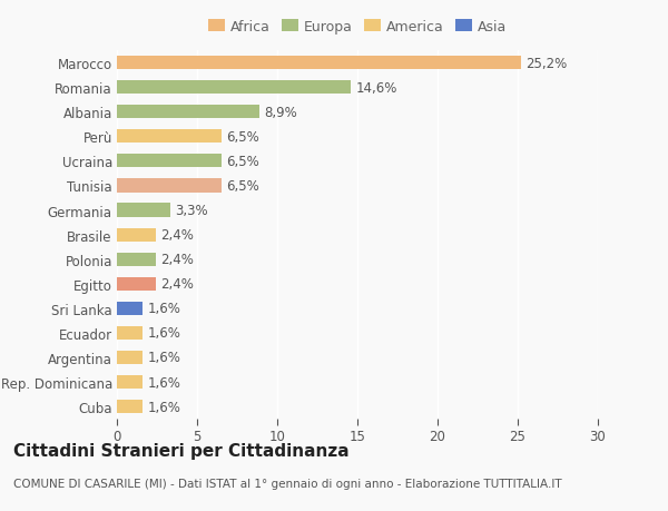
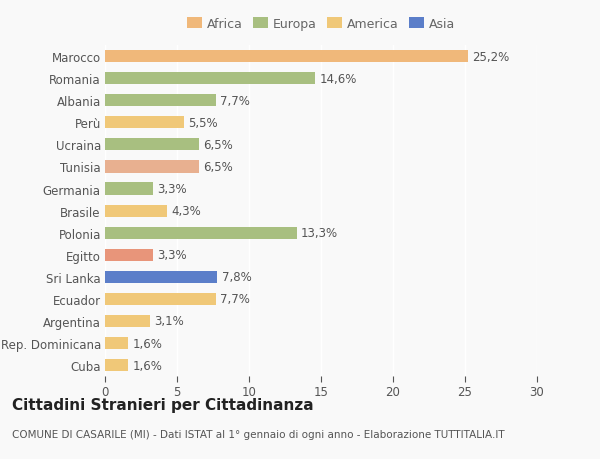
Albania: 8,9% -> 7,7%
Perù: 6,5% -> 5,5%
Brasile: 2,4% -> 4,3%
Polonia: 2,4% -> 13,3%
Egitto: 2,4% -> 3,3%
Sri Lanka: 1,6% -> 7,8%
Ecuador: 1,6% -> 7,7%
Argentina: 1,6% -> 3,1%
